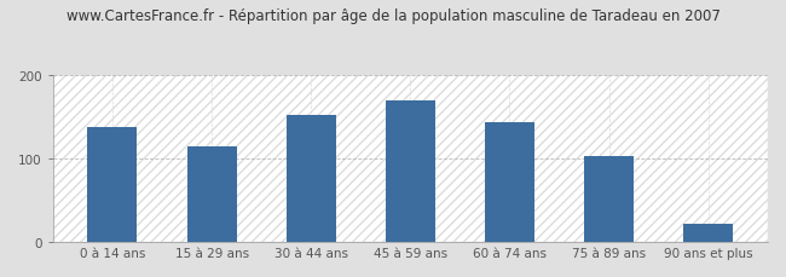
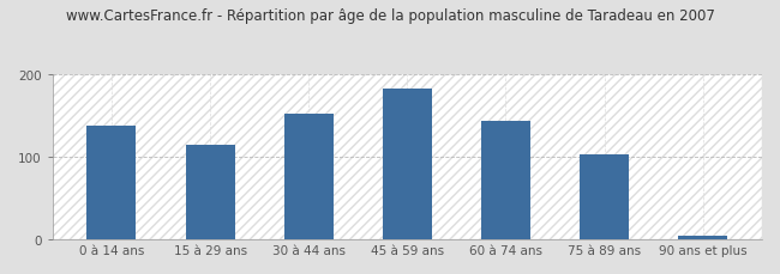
45 à 59 ans: 170 -> 182
90 ans et plus: 22 -> 4
